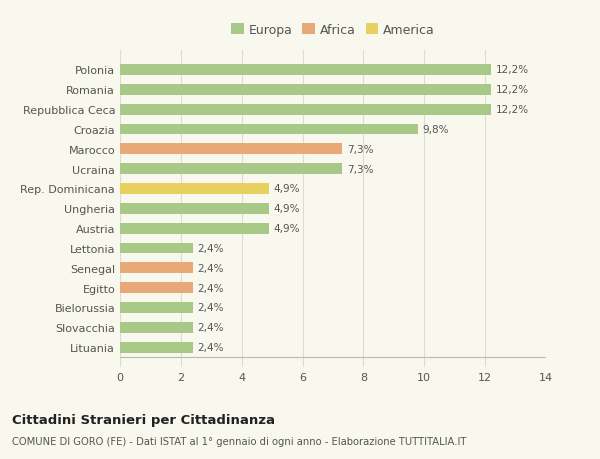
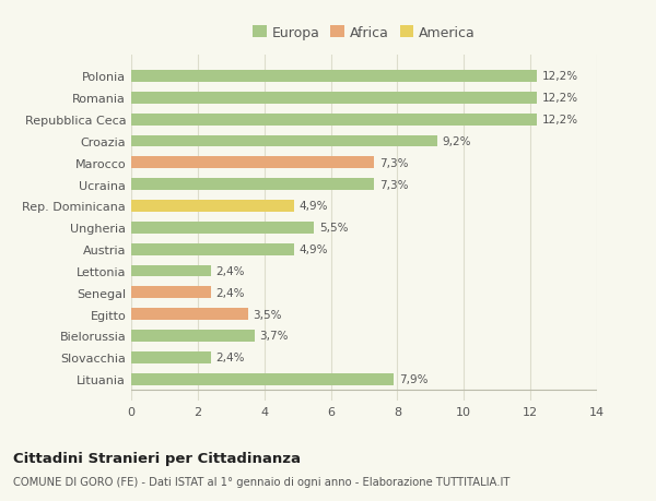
Croazia: 9,8% -> 9,2%
Ungheria: 4,9% -> 5,5%
Egitto: 2,4% -> 3,5%
Bielorussia: 2,4% -> 3,7%
Lituania: 2,4% -> 7,9%
